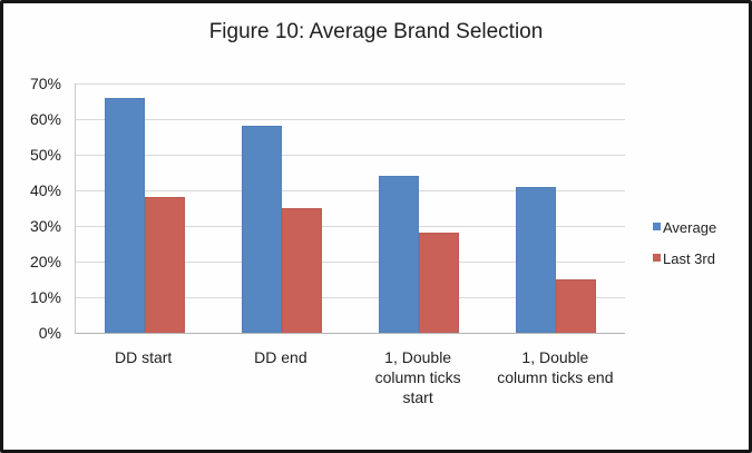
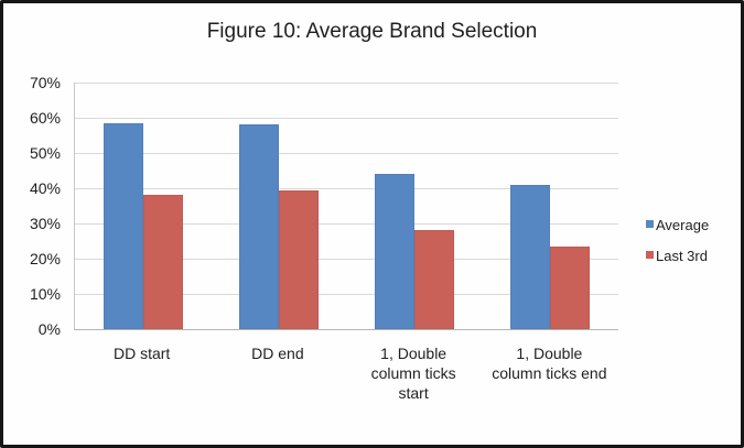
Average/DD start: 66% -> 58%
Last 3rd/DD end: 35% -> 40%
Last 3rd/1, Double column ticks end: 15% -> 24%
